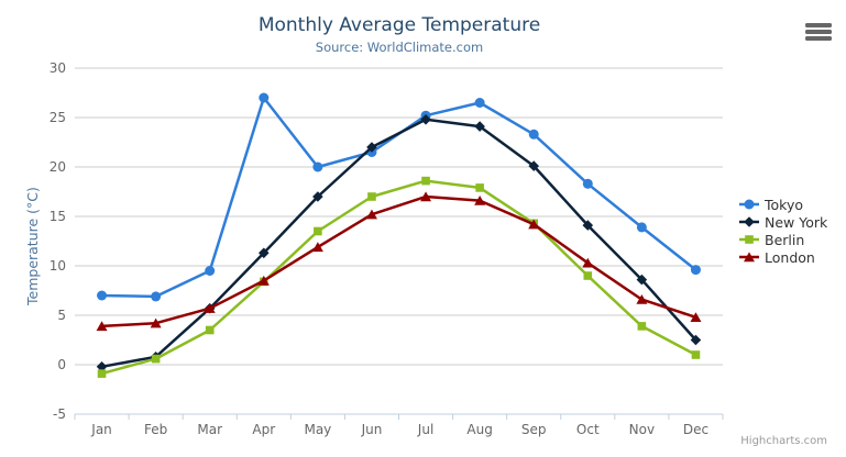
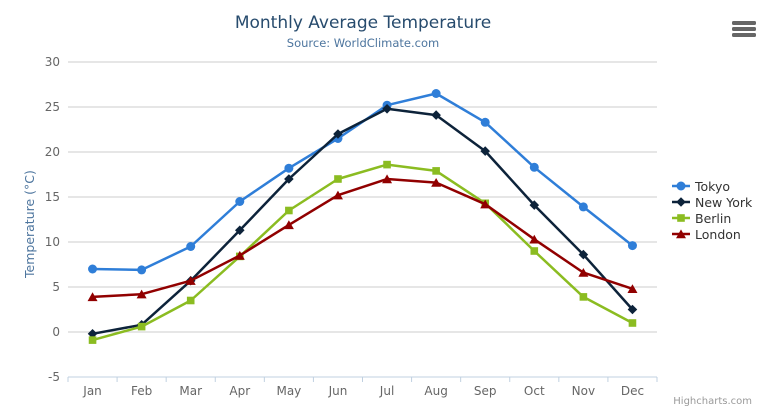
Tokyo/Apr: 27 -> 14
Tokyo/May: 20 -> 18
